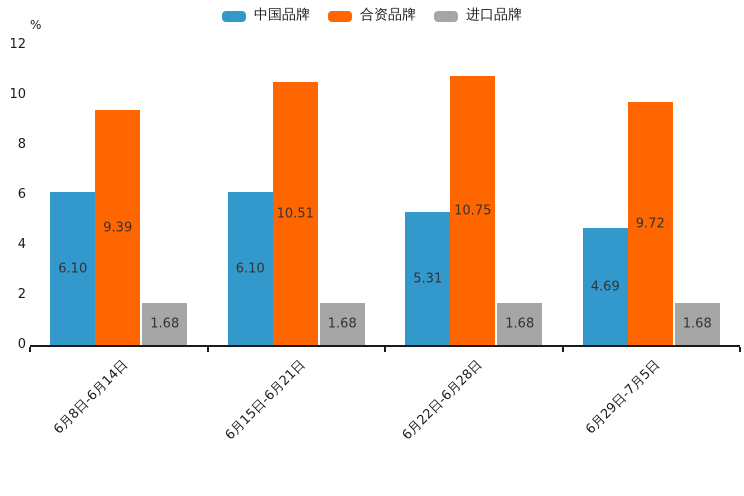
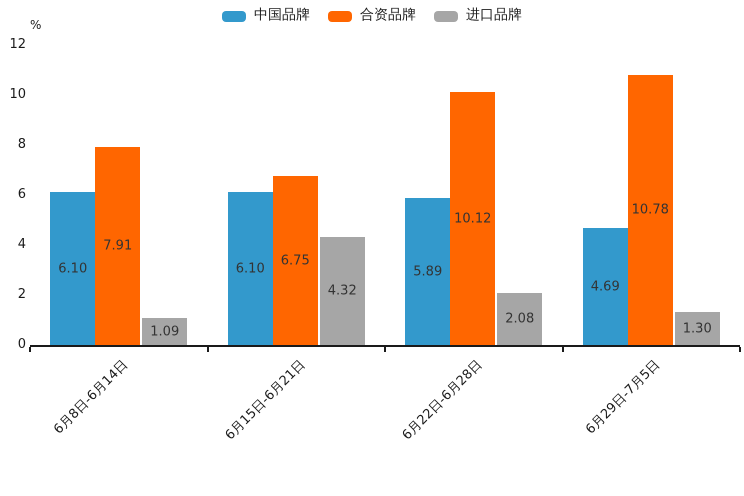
合资品牌/6月8日-6月14日: 9.39 -> 7.91
进口品牌/6月8日-6月14日: 1.68 -> 1.09
合资品牌/6月15日-6月21日: 10.51 -> 6.75
进口品牌/6月15日-6月21日: 1.68 -> 4.32
中国品牌/6月22日-6月28日: 5.31 -> 5.89
合资品牌/6月22日-6月28日: 10.75 -> 10.12
进口品牌/6月22日-6月28日: 1.68 -> 2.08
合资品牌/6月29日-7月5日: 9.72 -> 10.78
进口品牌/6月29日-7月5日: 1.68 -> 1.30
